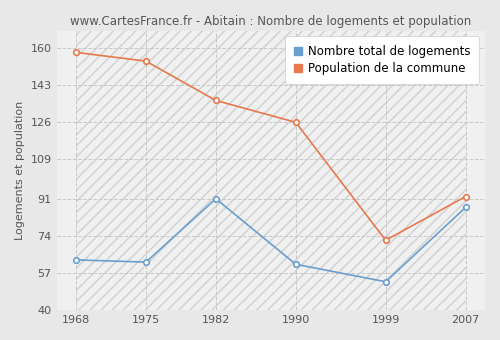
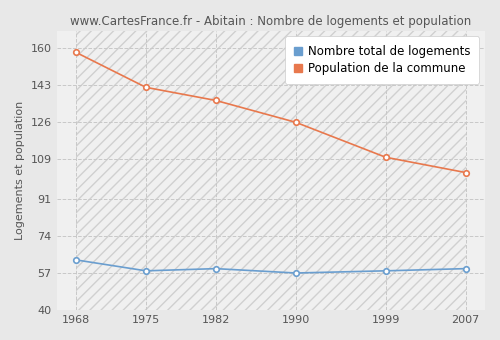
Nombre total de logements/1975: 62 -> 58
Population de la commune/1975: 154 -> 142
Nombre total de logements/1982: 91 -> 59
Nombre total de logements/1990: 61 -> 57
Nombre total de logements/1999: 53 -> 58
Population de la commune/1999: 72 -> 110
Nombre total de logements/2007: 87 -> 59
Population de la commune/2007: 92 -> 103
